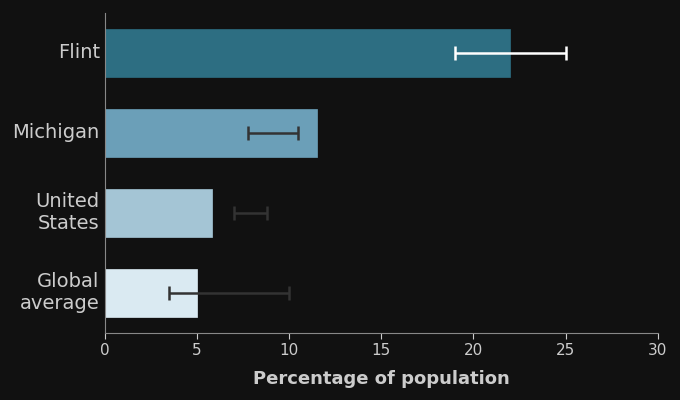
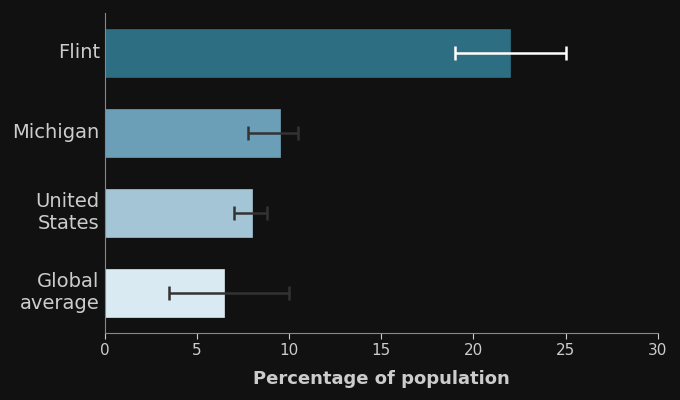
Michigan: 11.5 -> 9.5
United States: 5.8 -> 8.0
Global average: 5.0 -> 6.5
